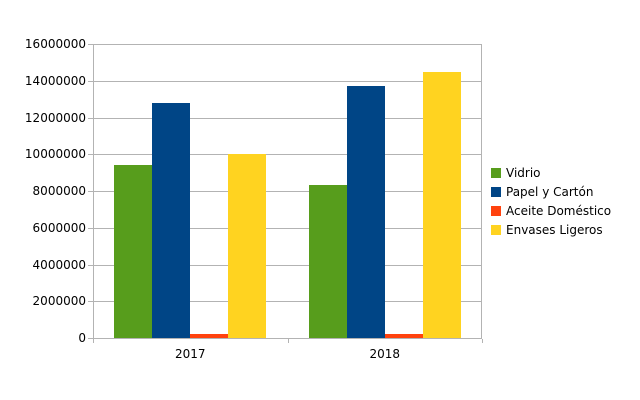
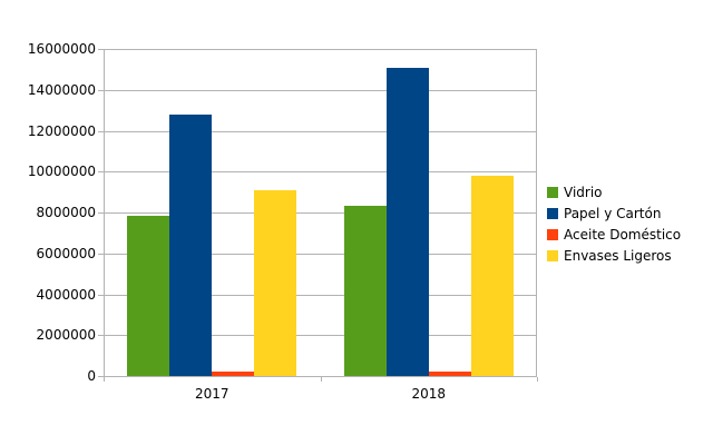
Vidrio/2017: 9400000 -> 7800000
Envases Ligeros/2017: 10000000 -> 9100000
Papel y Cartón/2018: 13700000 -> 15000000
Envases Ligeros/2018: 14500000 -> 9800000
